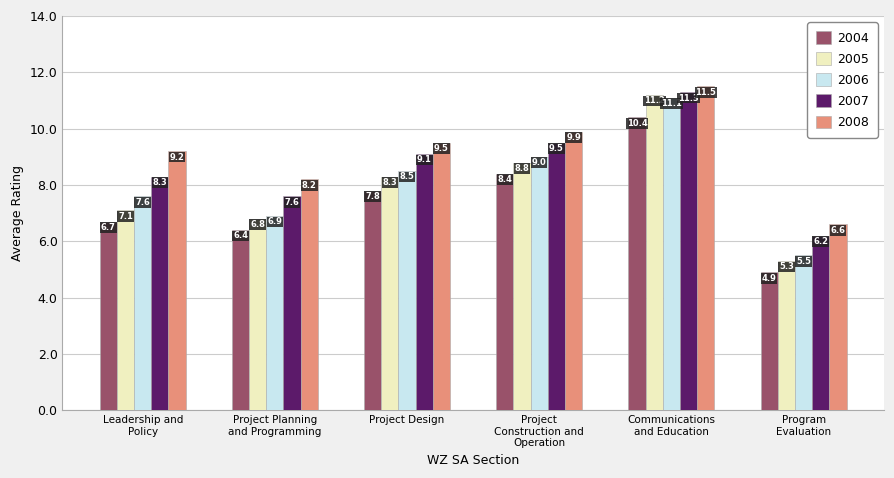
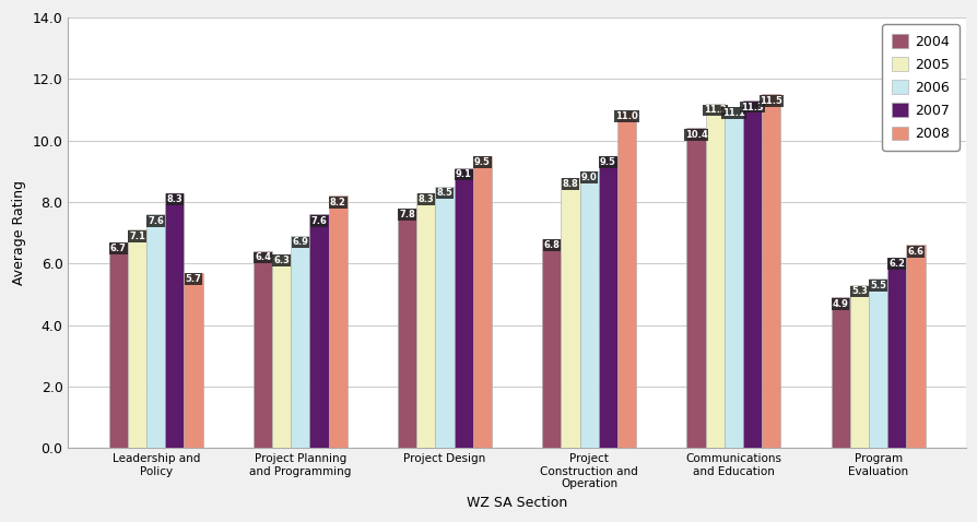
2008/Leadership and Policy: 9.2 -> 5.7
2005/Project Planning and Programming: 6.8 -> 6.3
2004/Project Construction and Operation: 8.4 -> 6.8
2008/Project Construction and Operation: 9.9 -> 11.0
